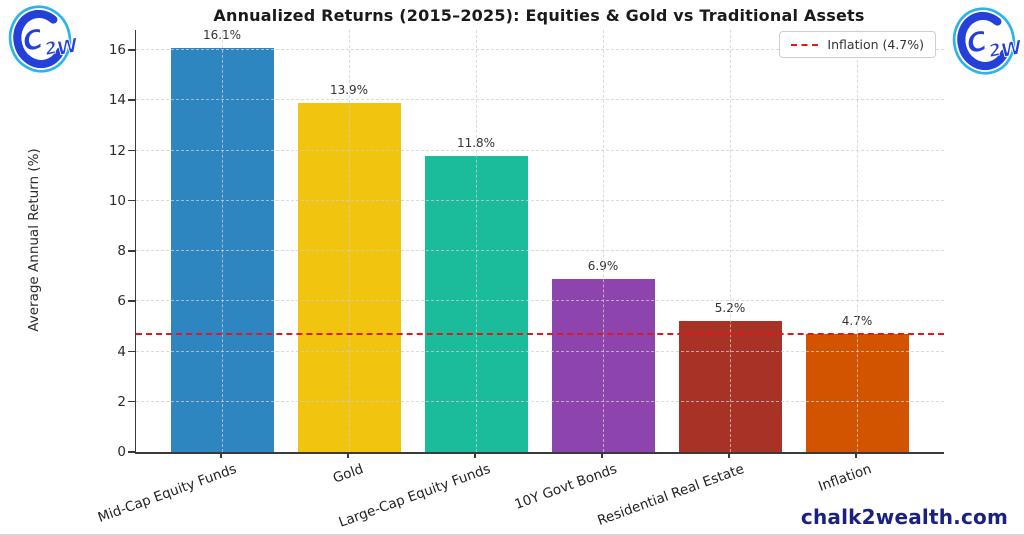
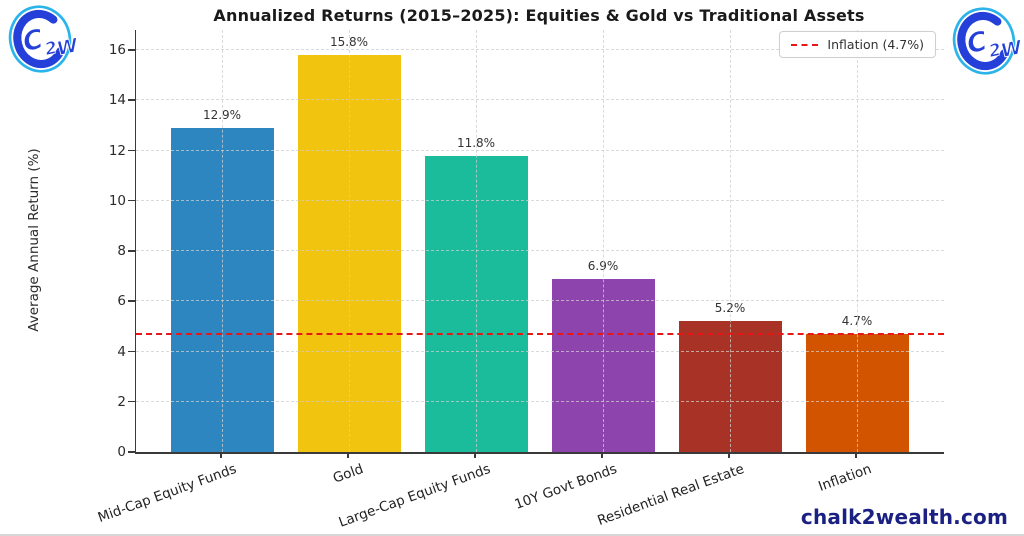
Mid-Cap Equity Funds: 16.1% -> 12.9%
Gold: 13.9% -> 15.8%
